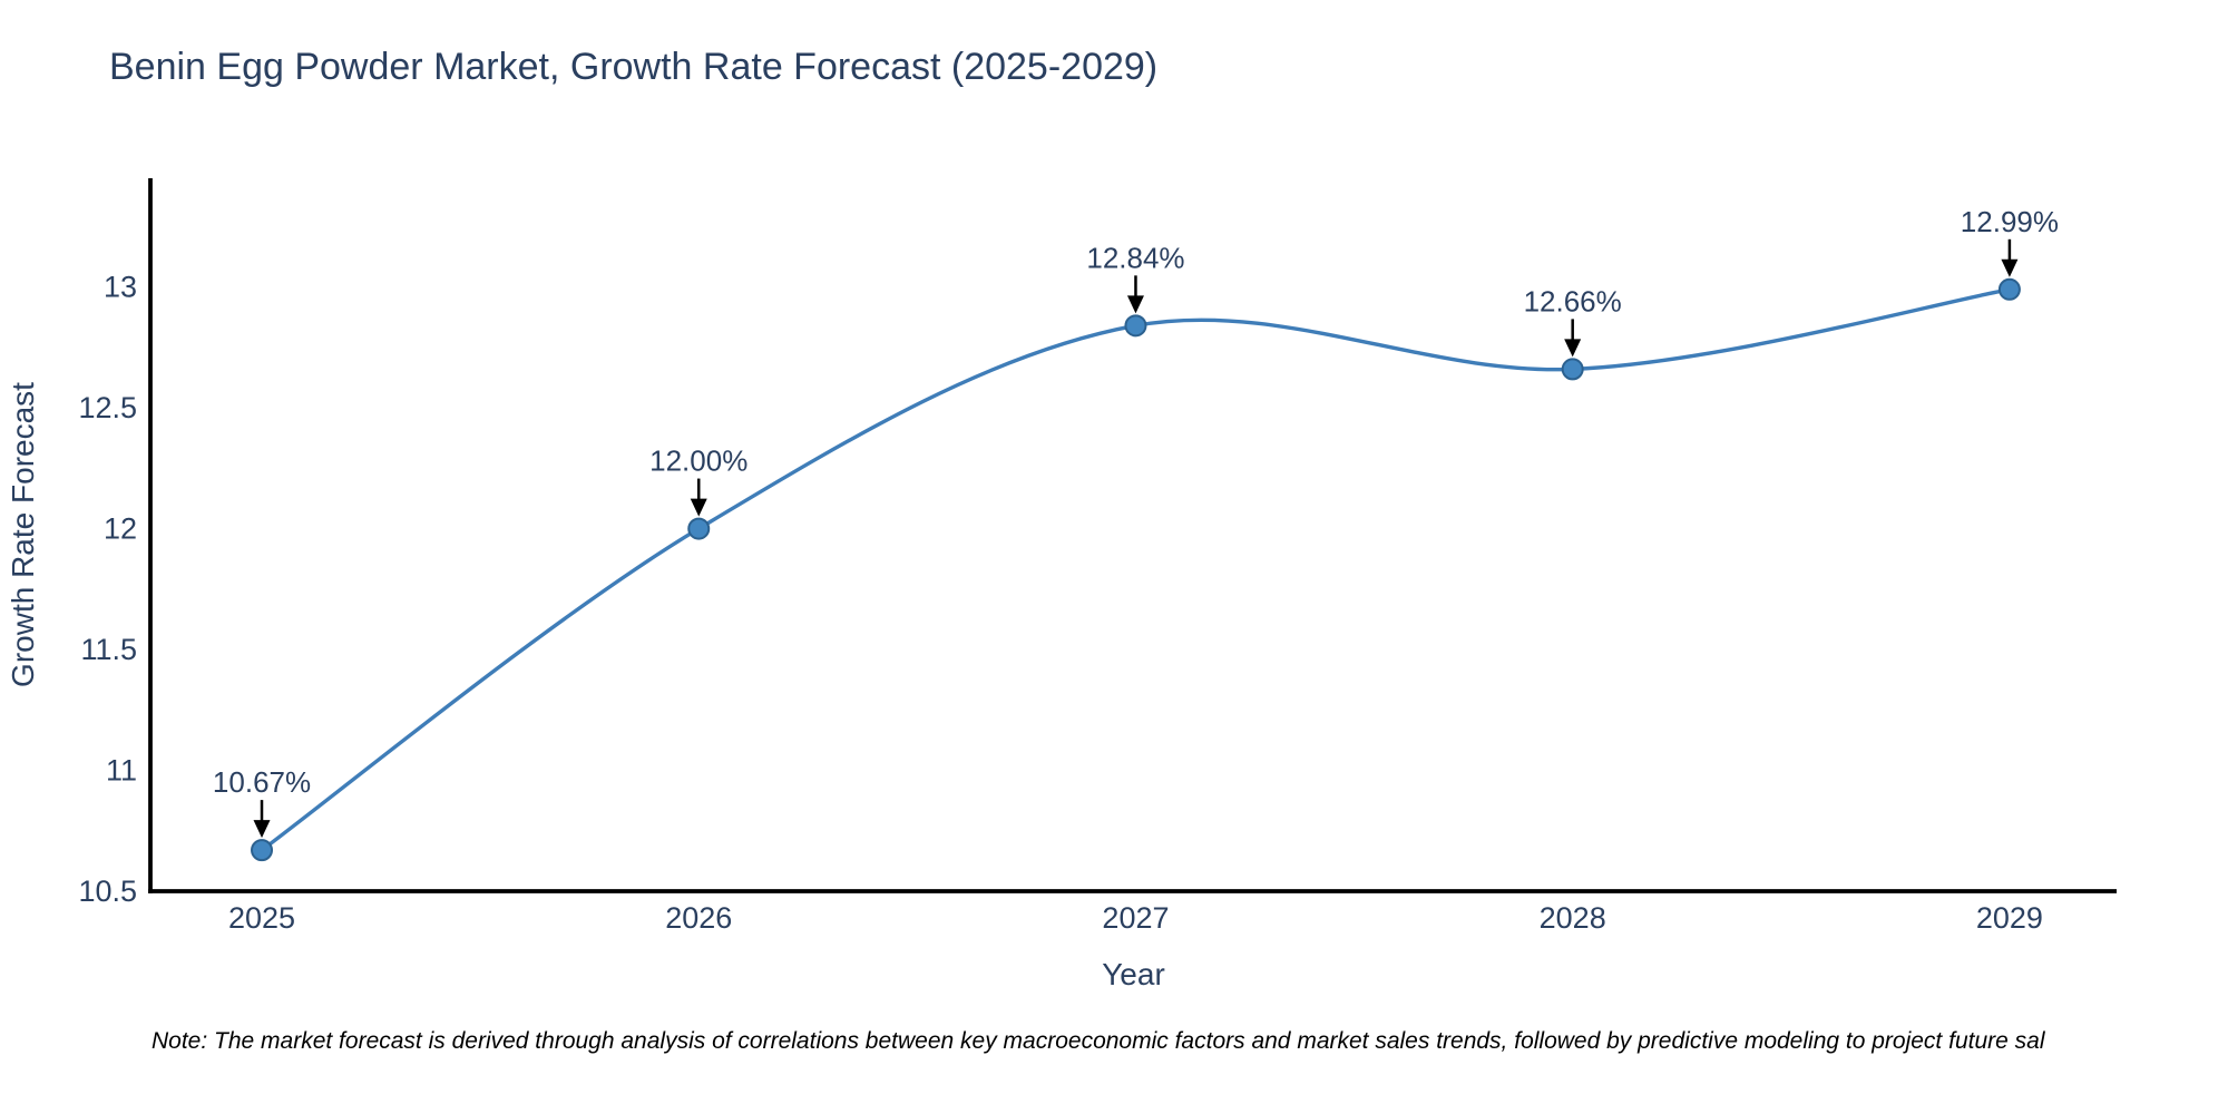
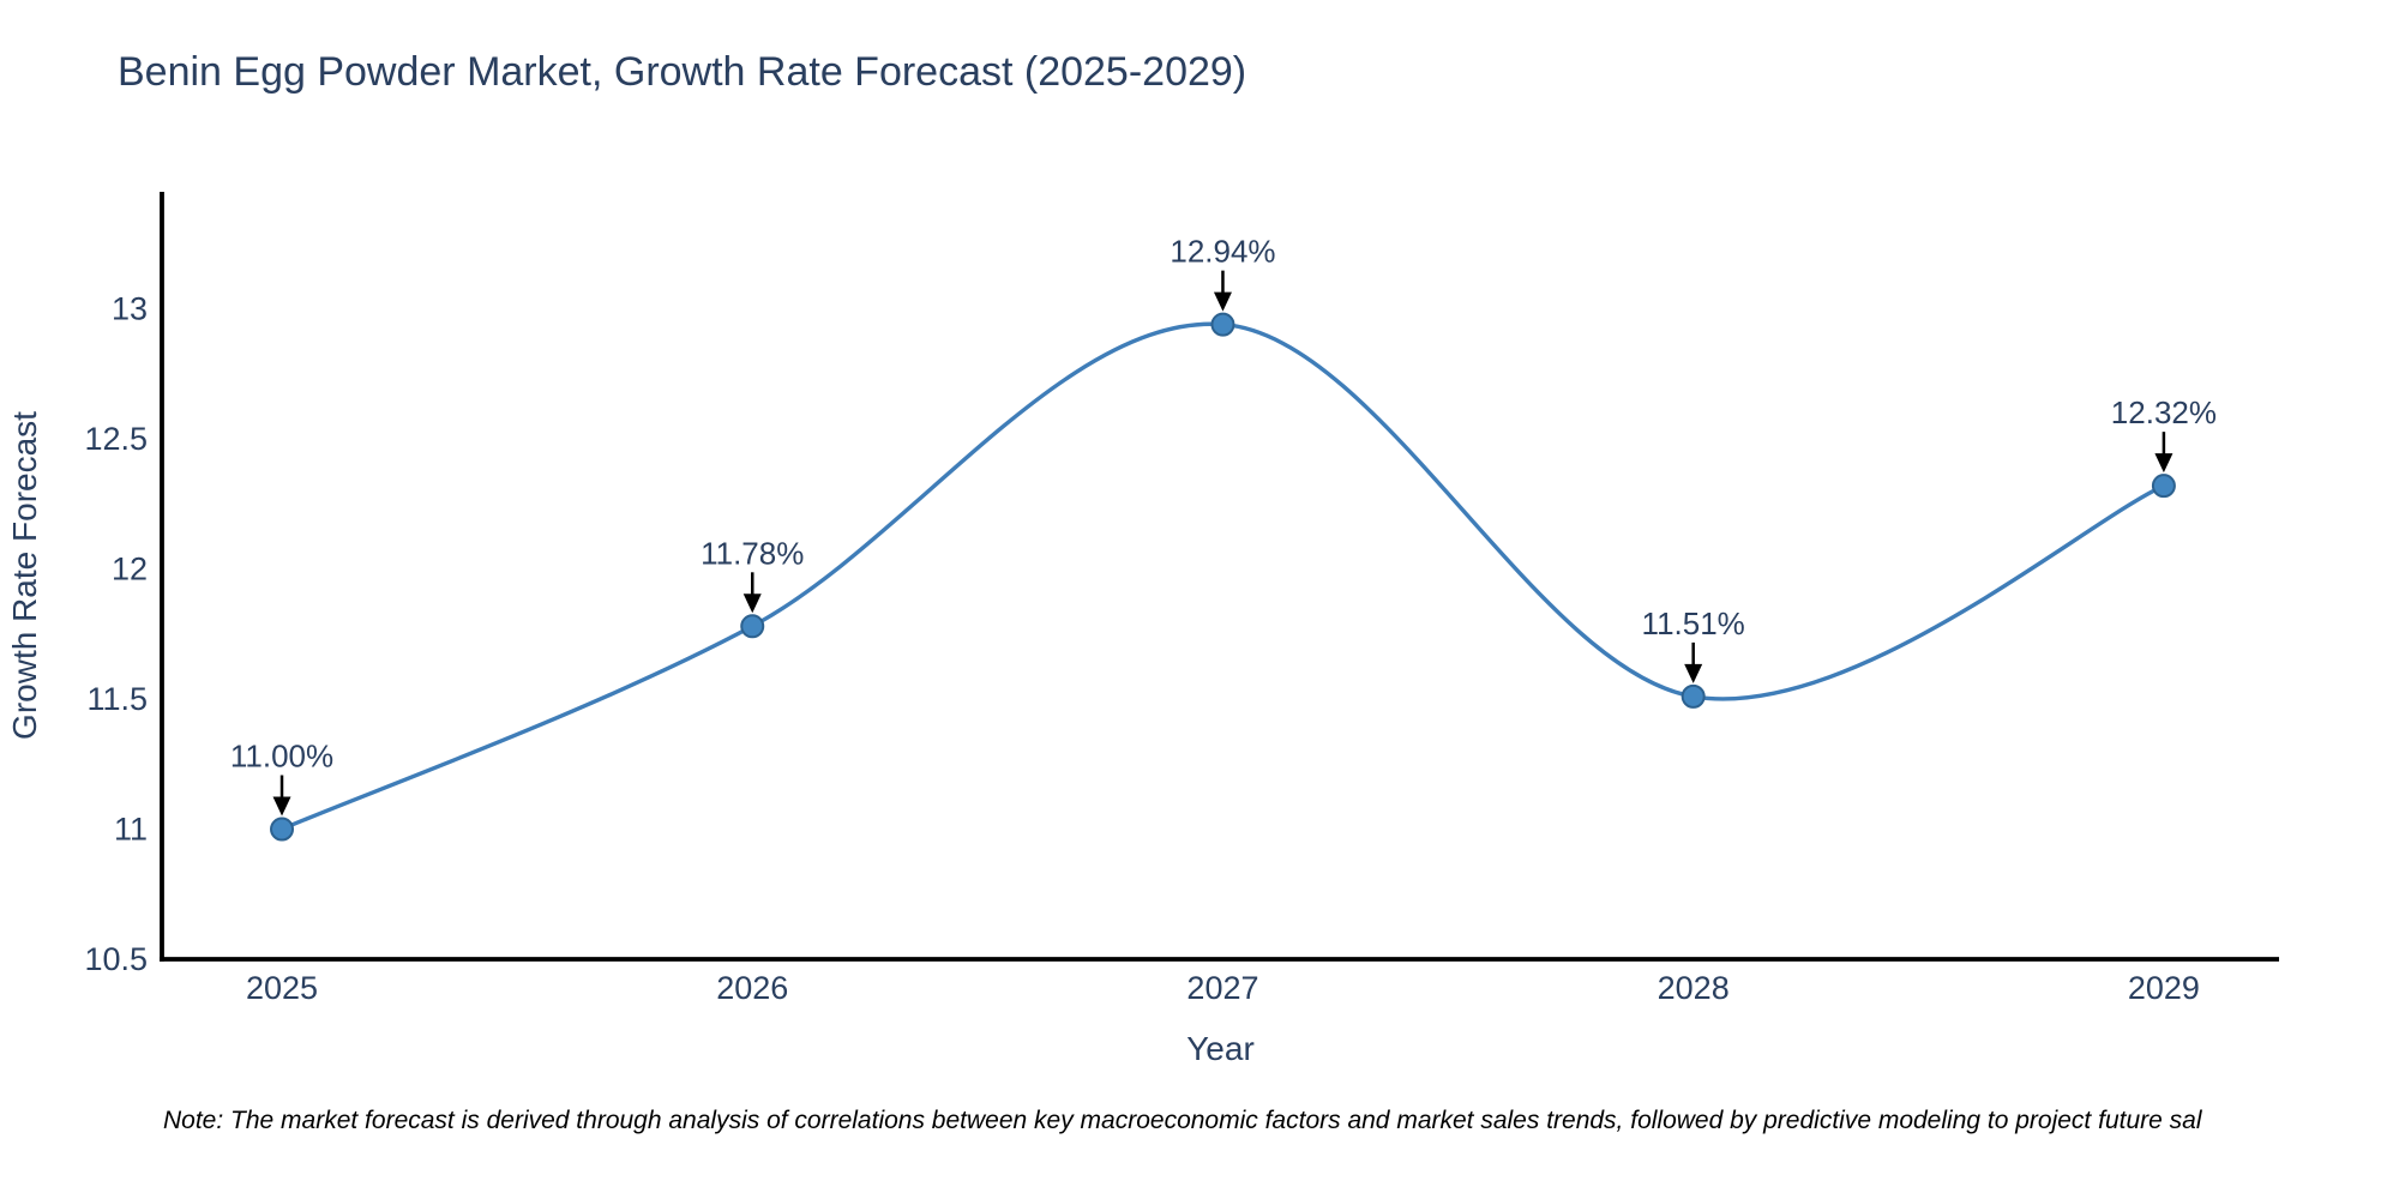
2025: 10.67% -> 11.00%
2026: 12.00% -> 11.78%
2027: 12.84% -> 12.94%
2028: 12.66% -> 11.51%
2029: 12.99% -> 12.32%
